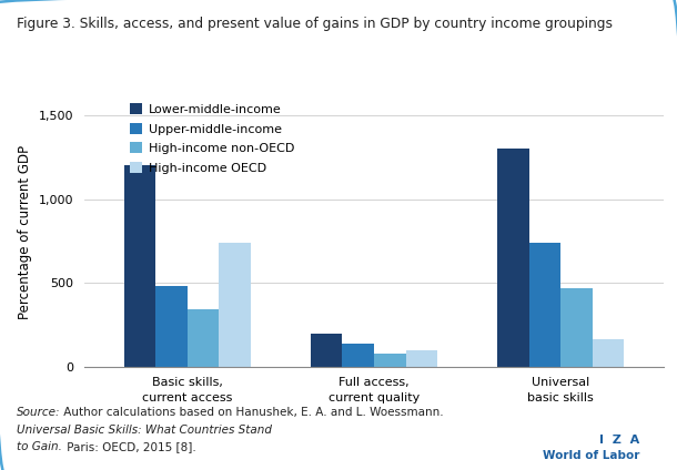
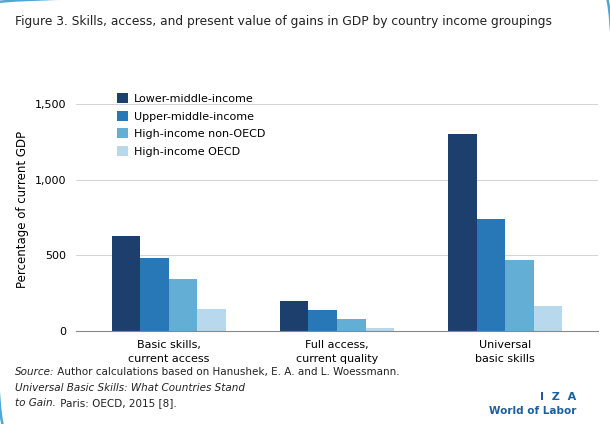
Lower-middle-income/Basic skills, current access: 1,200 -> 630
High-income OECD/Basic skills, current access: 740 -> 140
High-income OECD/Full access, current quality: 100 -> 20
